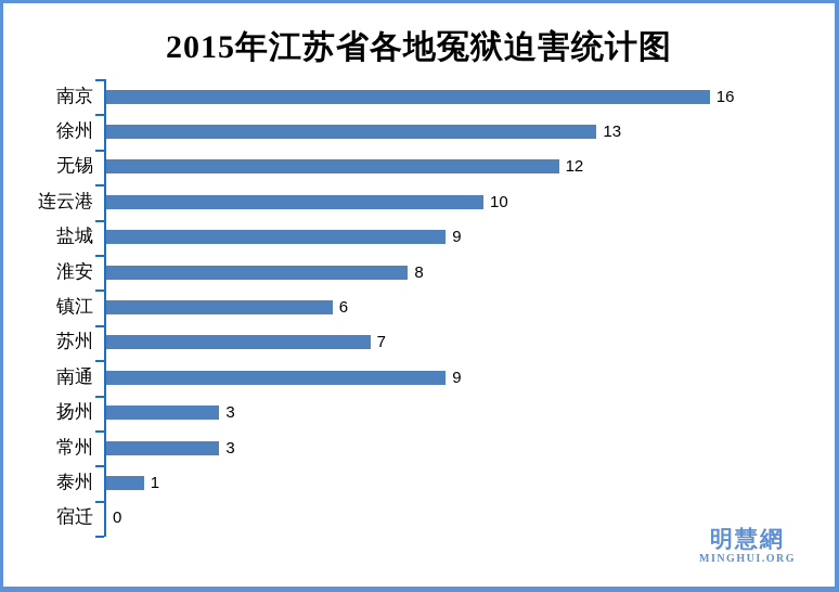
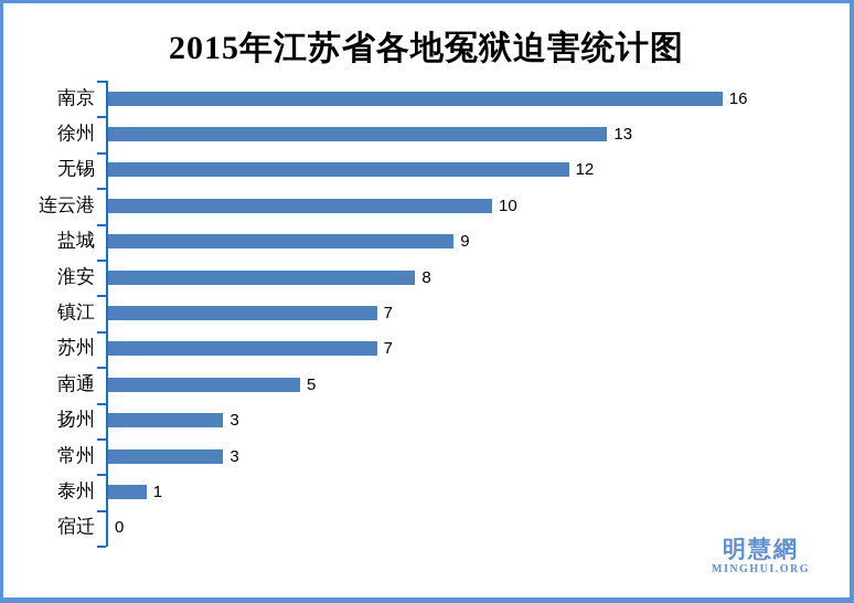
镇江: 6 -> 7
南通: 9 -> 5
